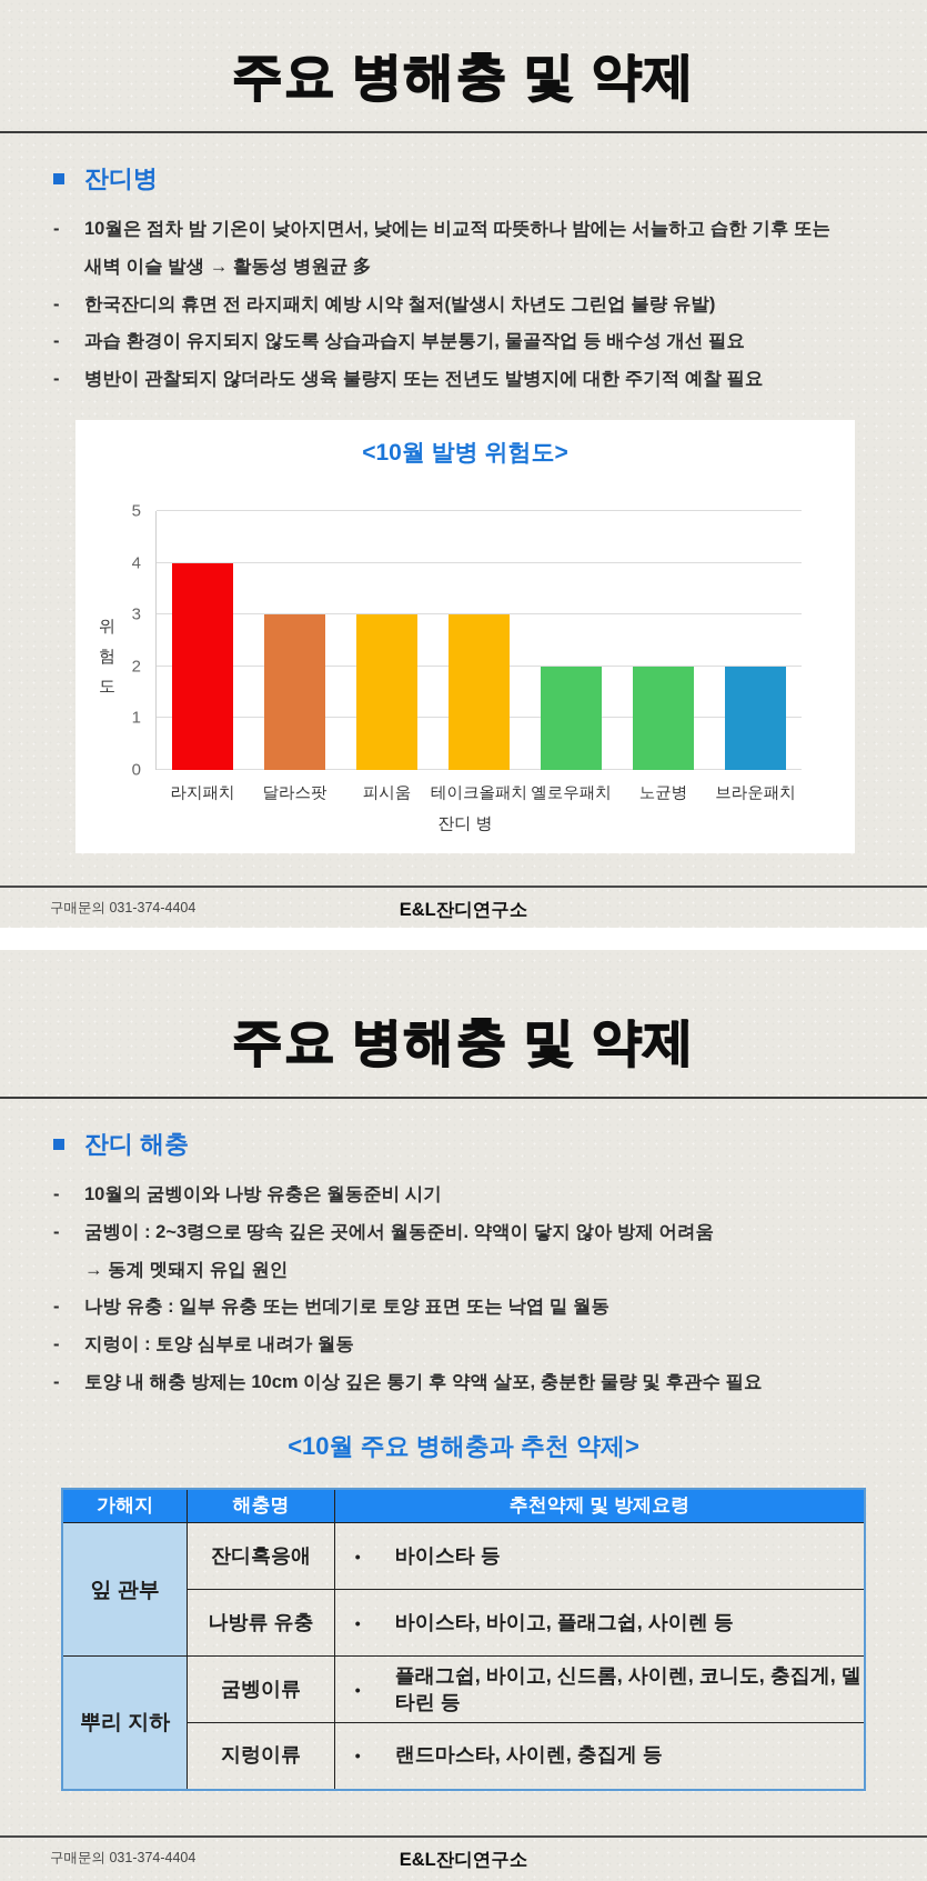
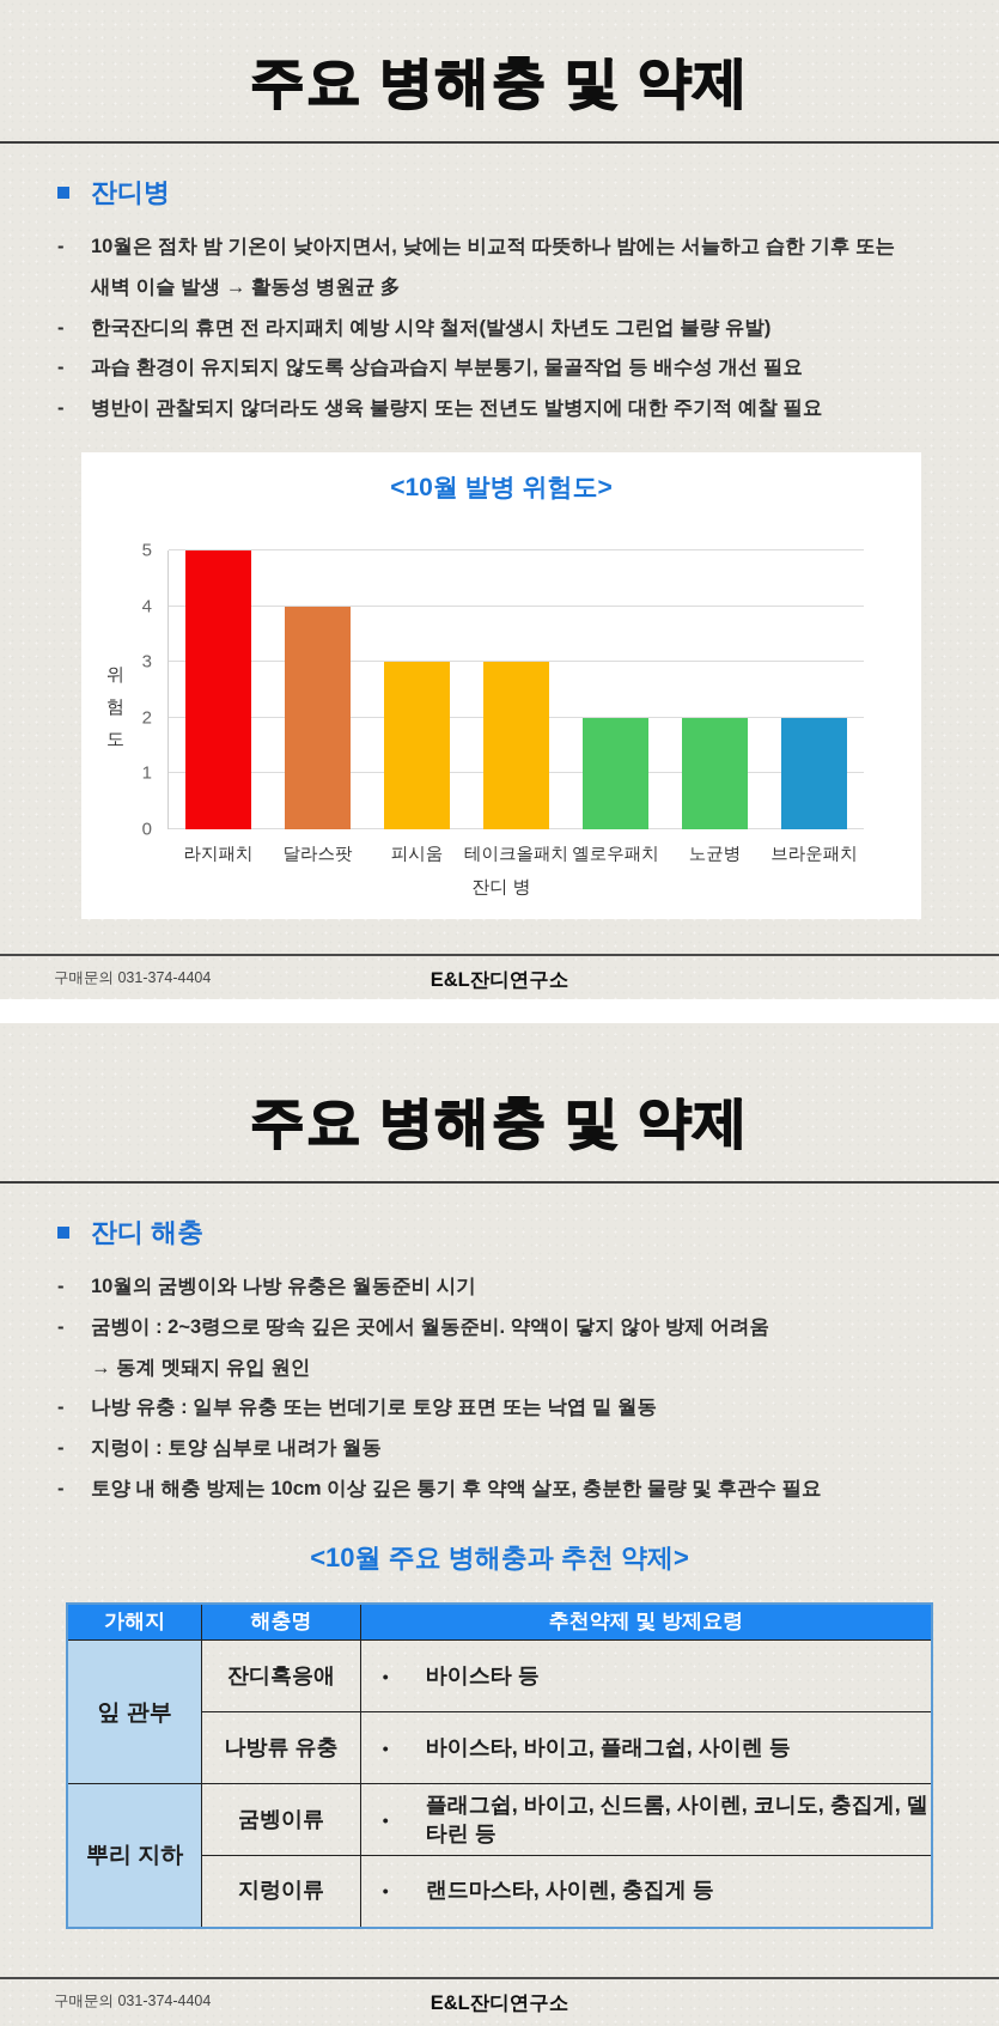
라지패치: 4 -> 5
달라스팟: 3 -> 4
